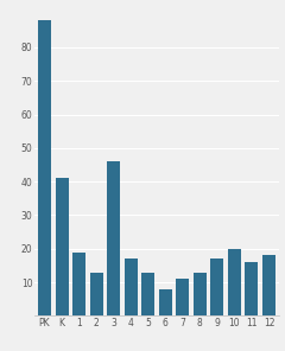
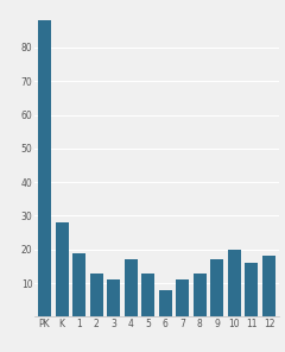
K: 41 -> 28
3: 46 -> 11
